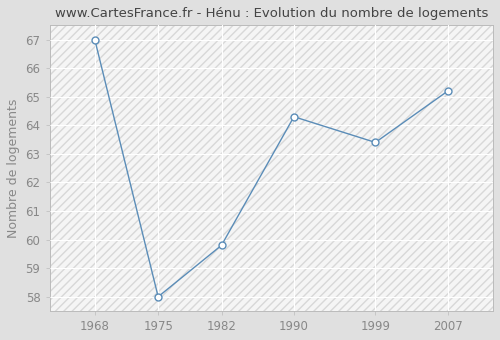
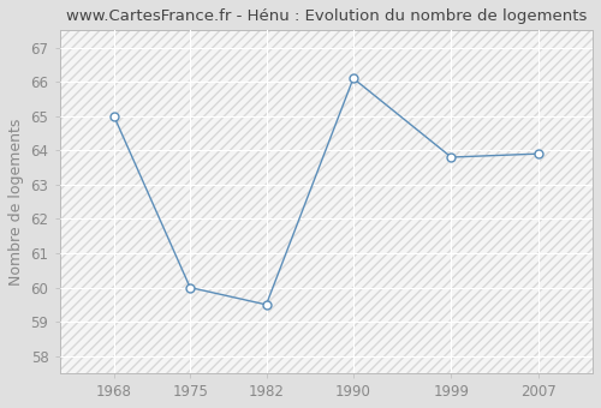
1968: 67.0 -> 65.0
1975: 58.0 -> 60.0
1982: 59.8 -> 59.5
1990: 64.3 -> 66.1
1999: 63.4 -> 63.8
2007: 65.2 -> 63.9
